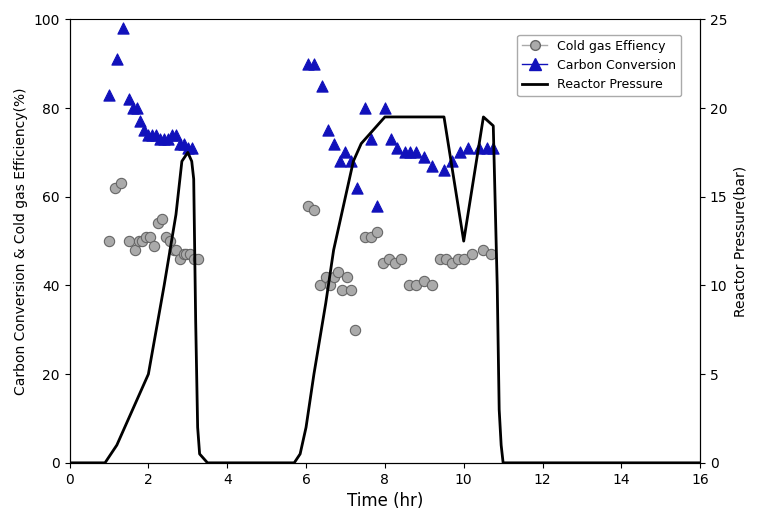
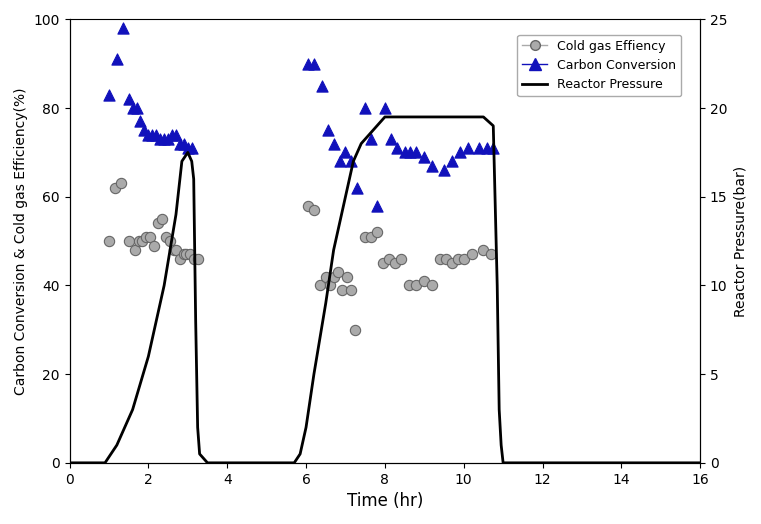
Reactor Pressure/2: 5.0 -> 6.0
Reactor Pressure/10: 12.5 -> 19.5
